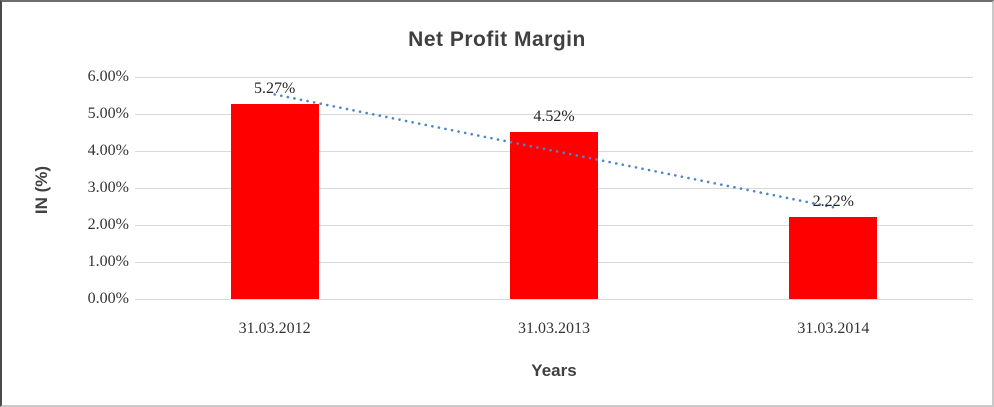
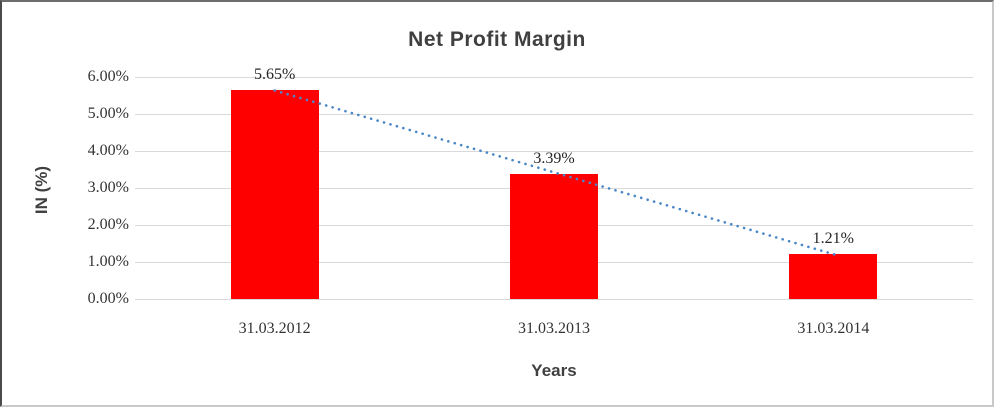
31.03.2012: 5.27% -> 5.65%
31.03.2013: 4.52% -> 3.39%
31.03.2014: 2.22% -> 1.21%
